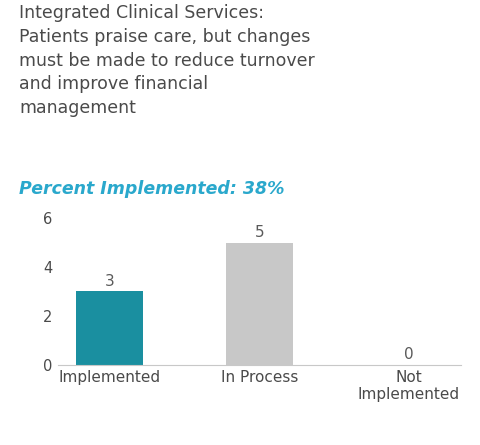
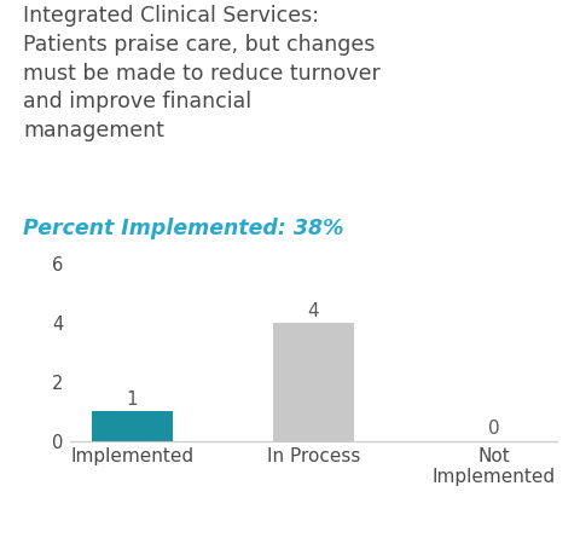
Implemented: 3 -> 1
In Process: 5 -> 4
